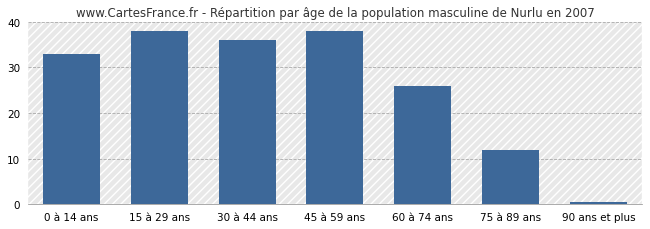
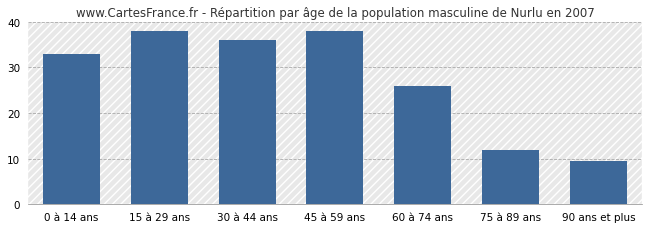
90 ans et plus: 0.5 -> 9.5
